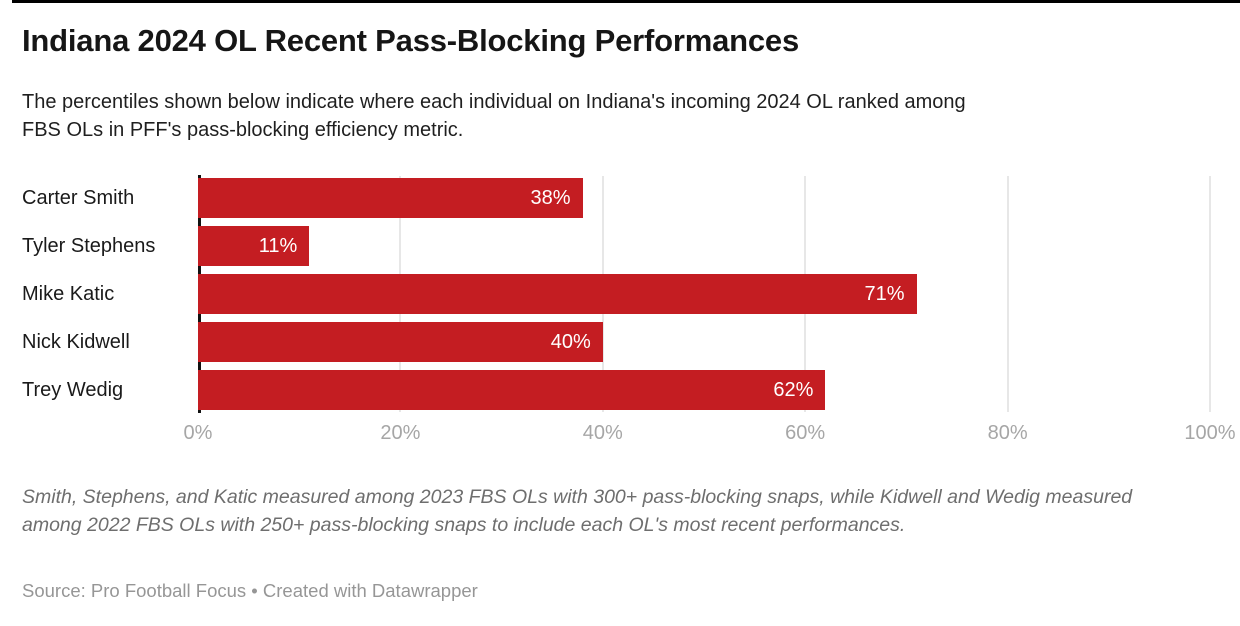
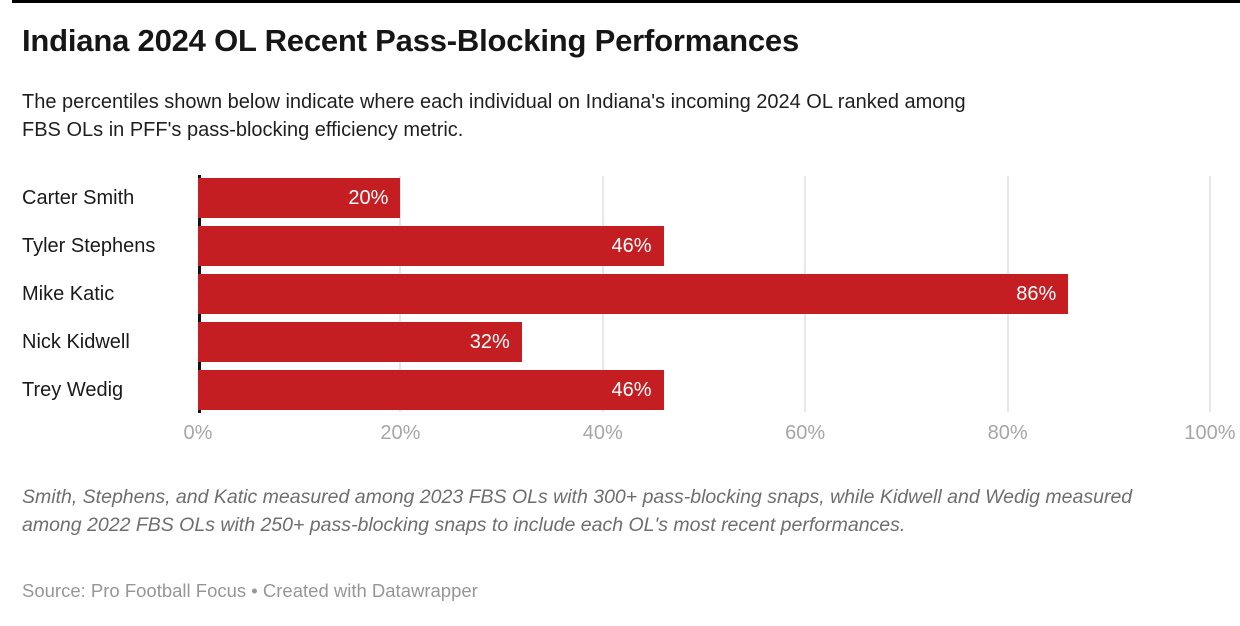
Carter Smith: 38% -> 20%
Tyler Stephens: 11% -> 46%
Mike Katic: 71% -> 86%
Nick Kidwell: 40% -> 32%
Trey Wedig: 62% -> 46%
